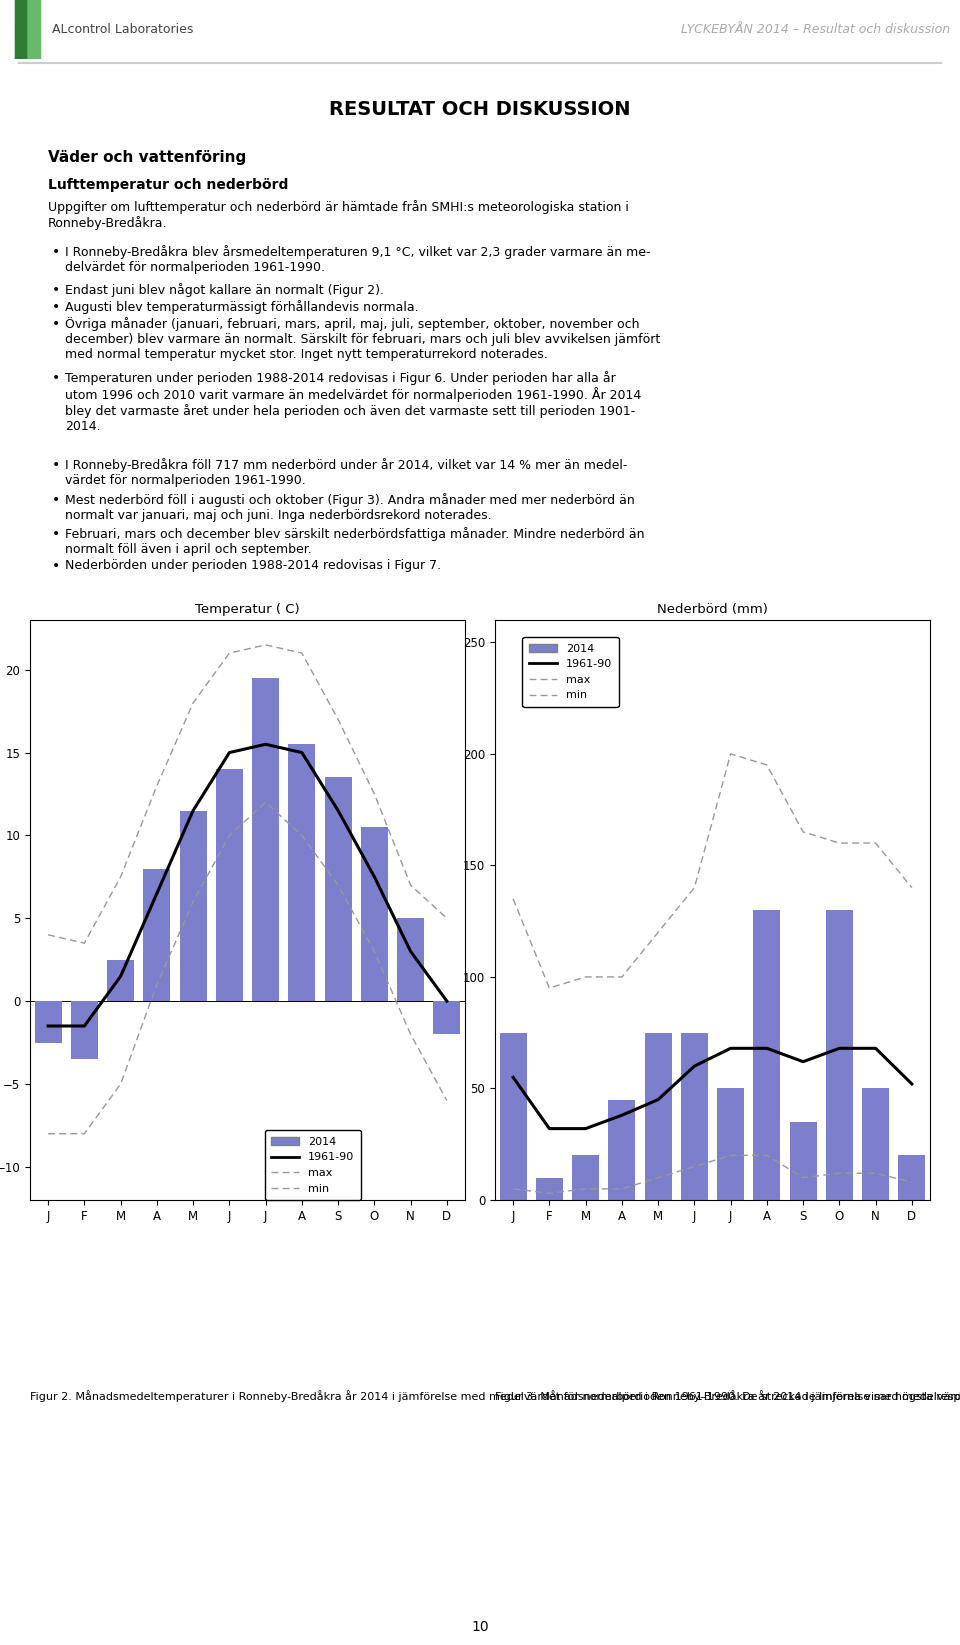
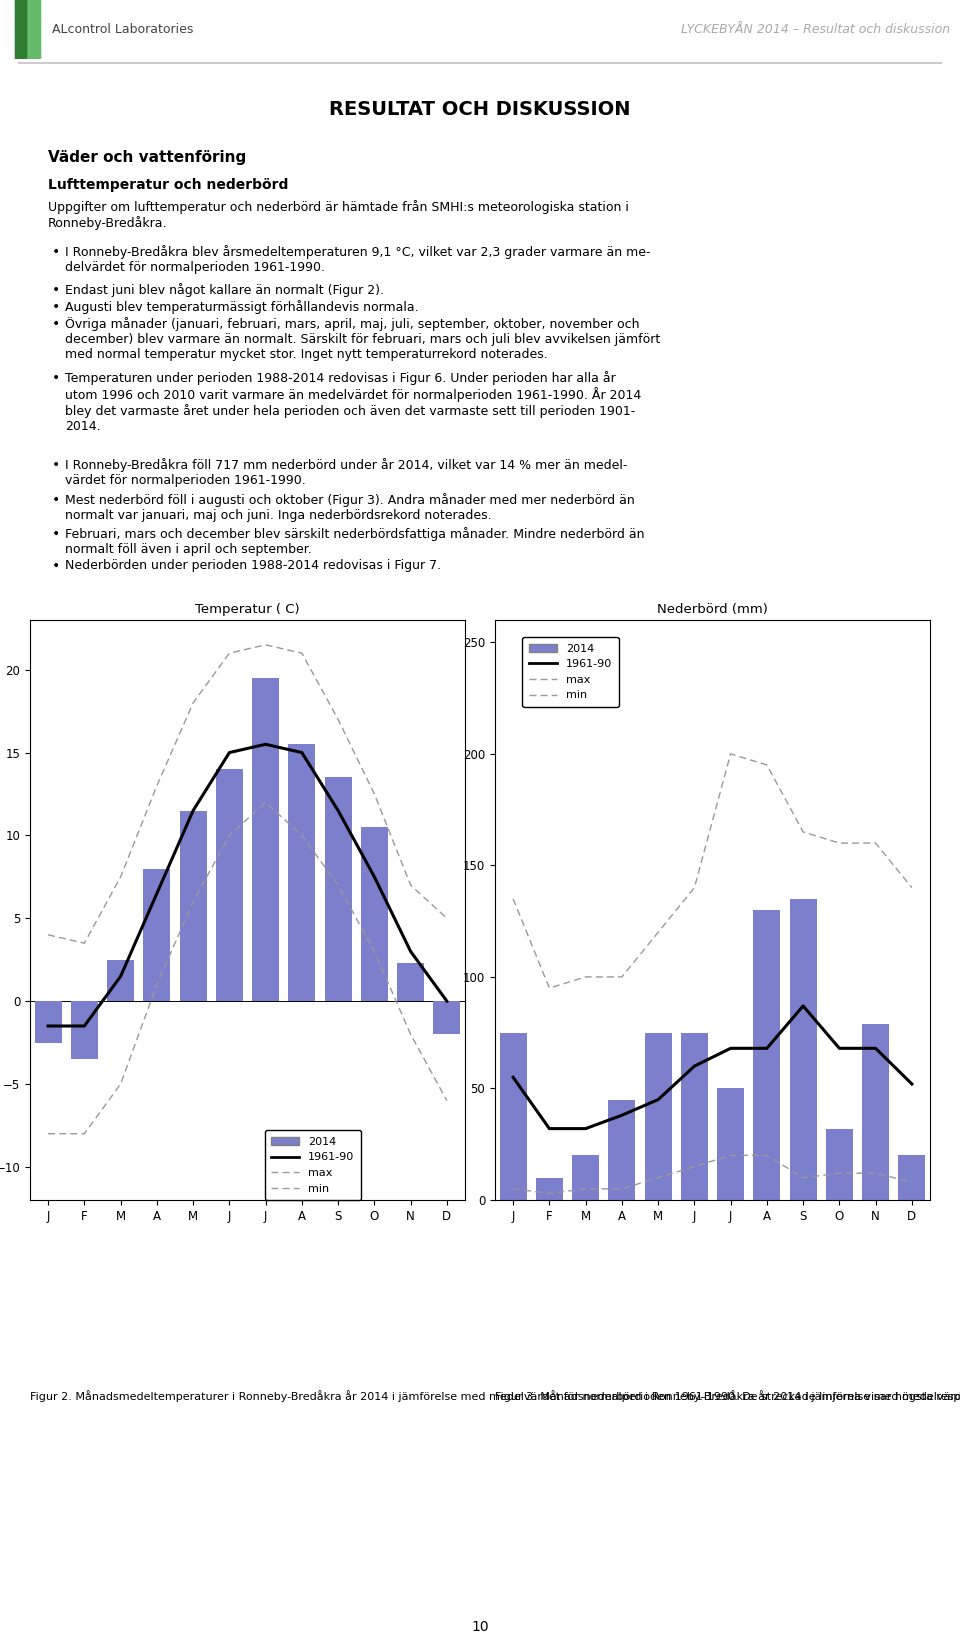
Temperatur ( C)/2014/N: 5.0 -> 2.3
Nederbörd (mm)/2014/S: 35 -> 135
Nederbörd (mm)/1961-90/S: 62 -> 87
Nederbörd (mm)/2014/O: 130 -> 32
Nederbörd (mm)/2014/N: 50 -> 79
